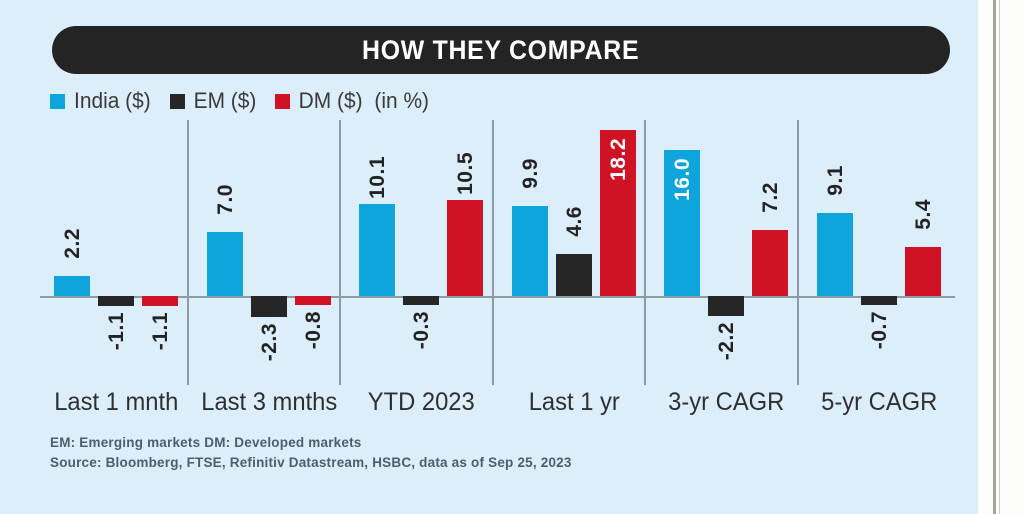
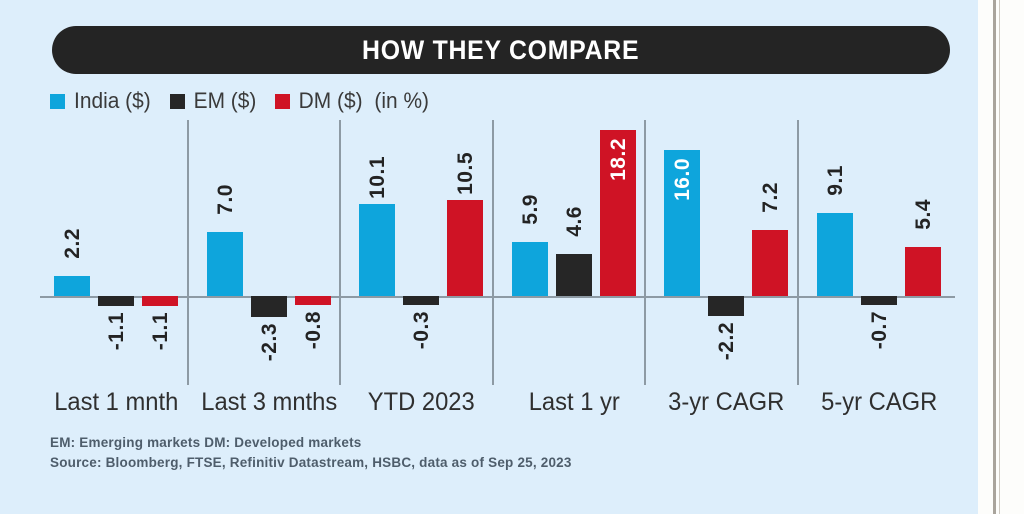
India ($)/Last 1 yr: 9.9 -> 5.9
